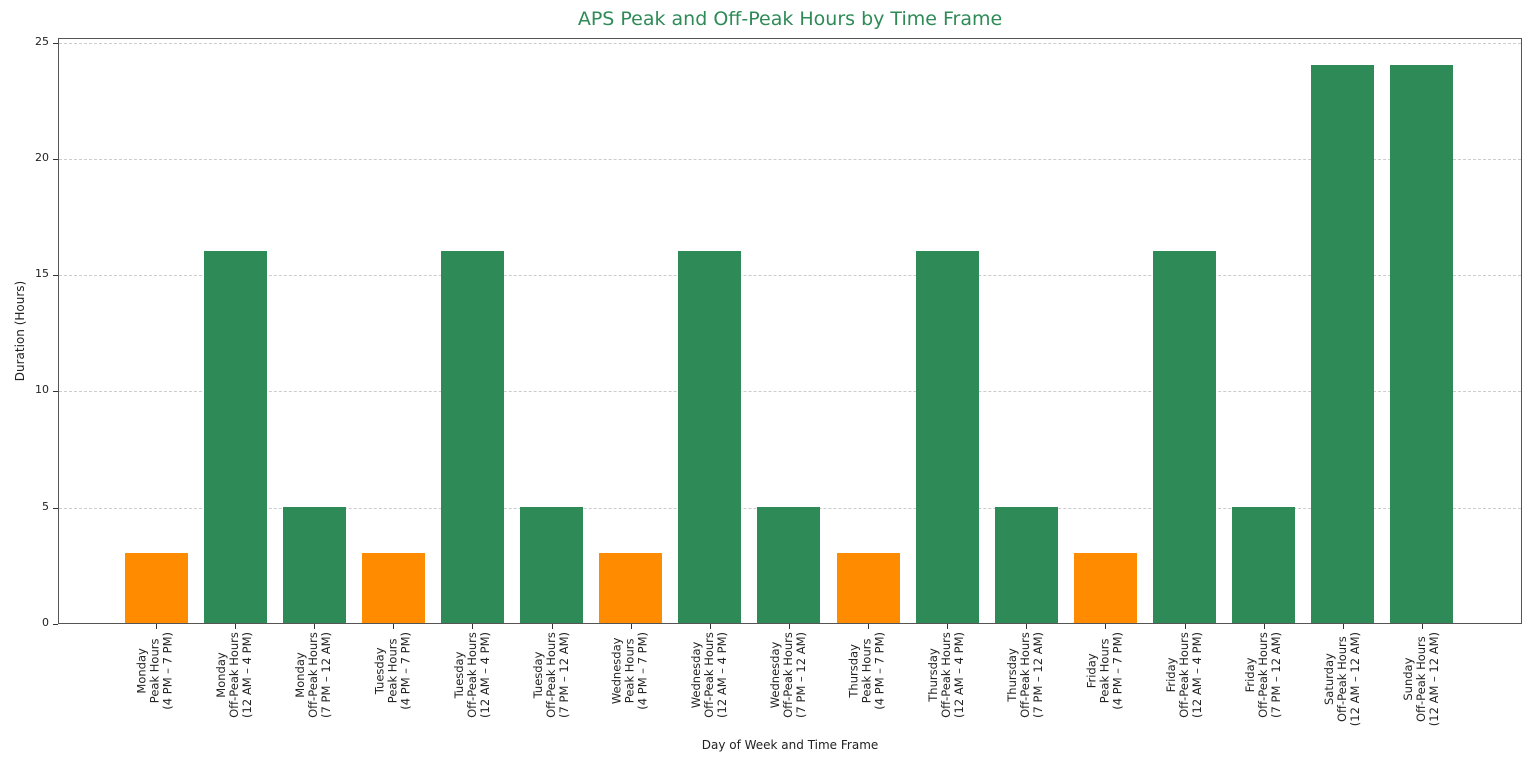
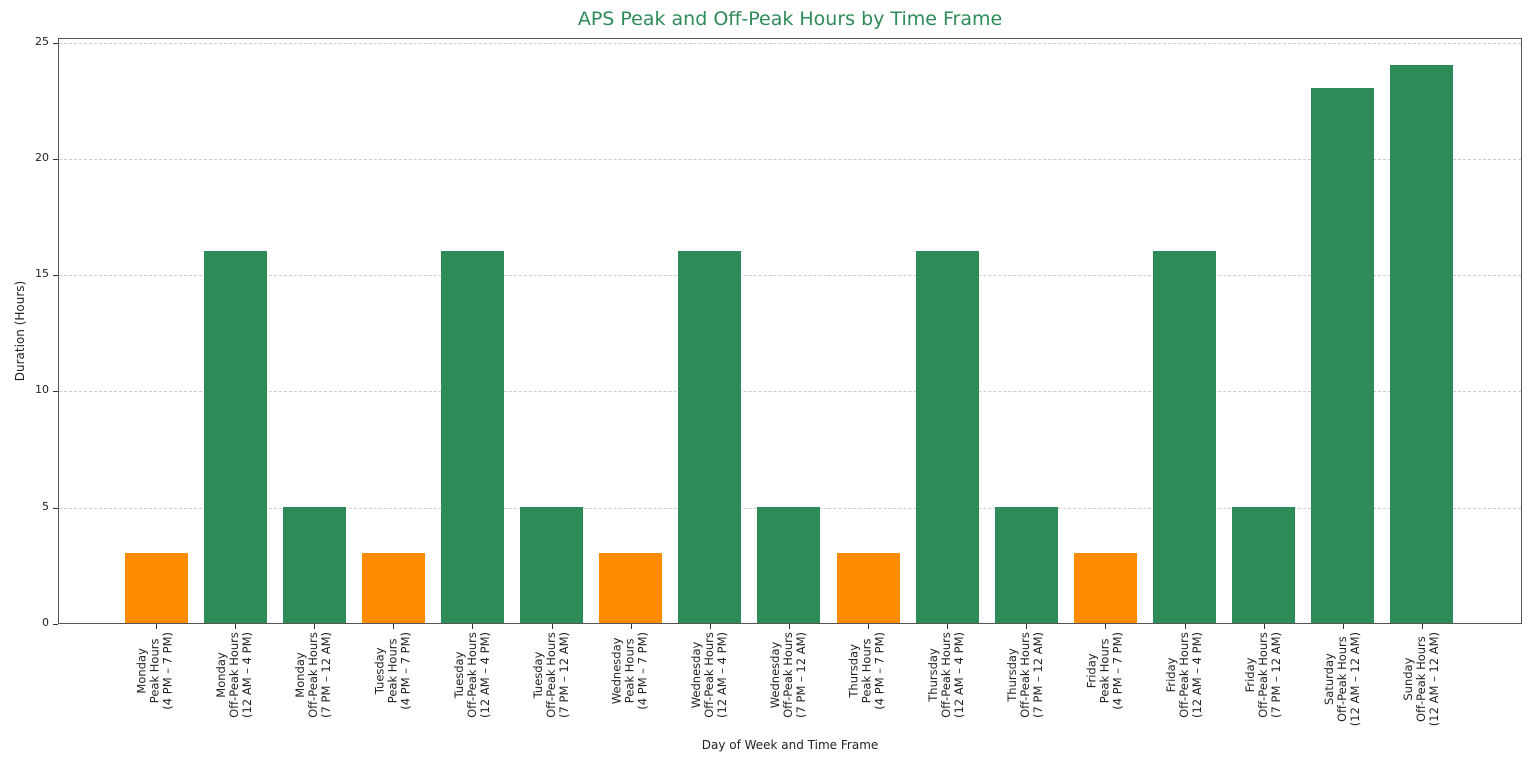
Saturday Off-Peak Hours (12 AM – 12 AM): 24 -> 23
